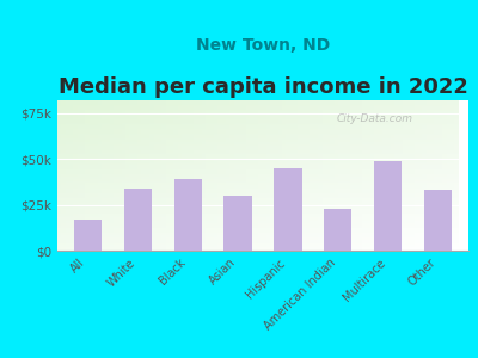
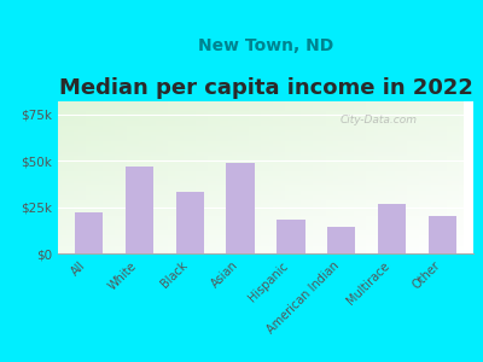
All: $17k -> $22k
White: $34k -> $47k
Black: $39k -> $33k
Asian: $30k -> $49k
Hispanic: $45k -> $18k
American Indian: $23k -> $14k
Multirace: $49k -> $27k
Other: $33k -> $20k
